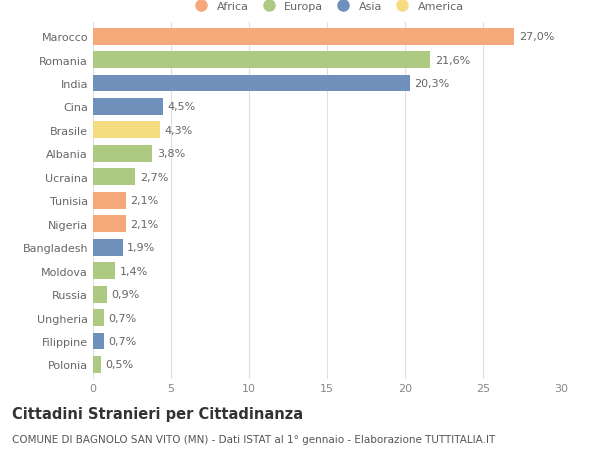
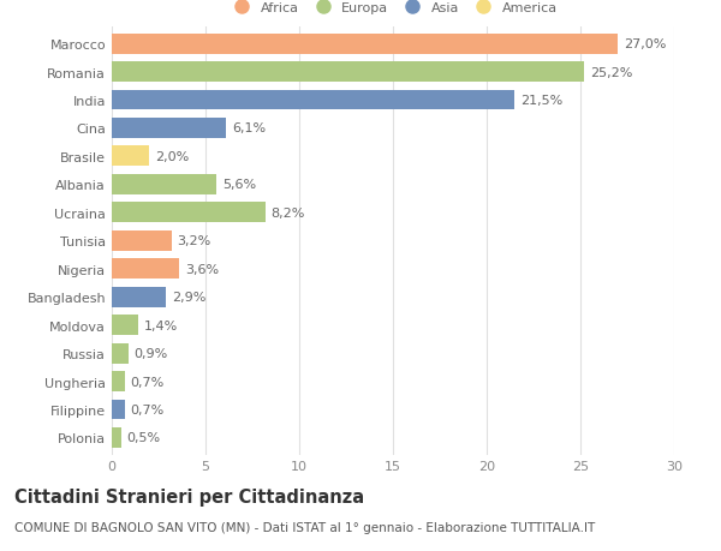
Romania: 21,6% -> 25,2%
India: 20,3% -> 21,5%
Cina: 4,5% -> 6,1%
Brasile: 4,3% -> 2,0%
Albania: 3,8% -> 5,6%
Ucraina: 2,7% -> 8,2%
Tunisia: 2,1% -> 3,2%
Nigeria: 2,1% -> 3,6%
Bangladesh: 1,9% -> 2,9%
